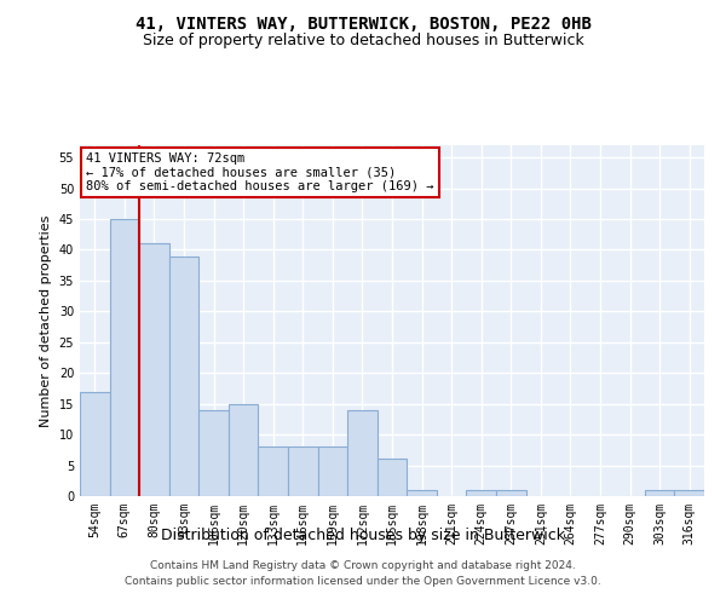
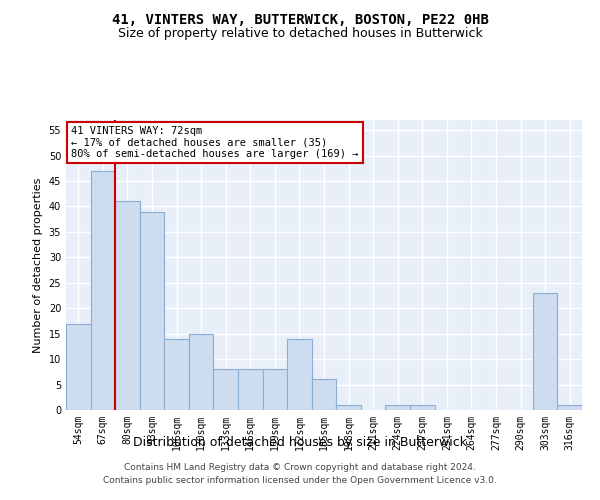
67sqm: 45 -> 47
303sqm: 1 -> 23
